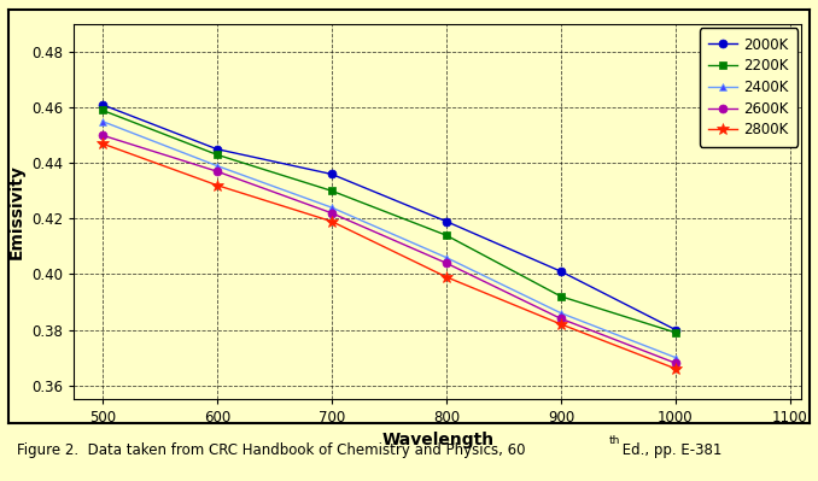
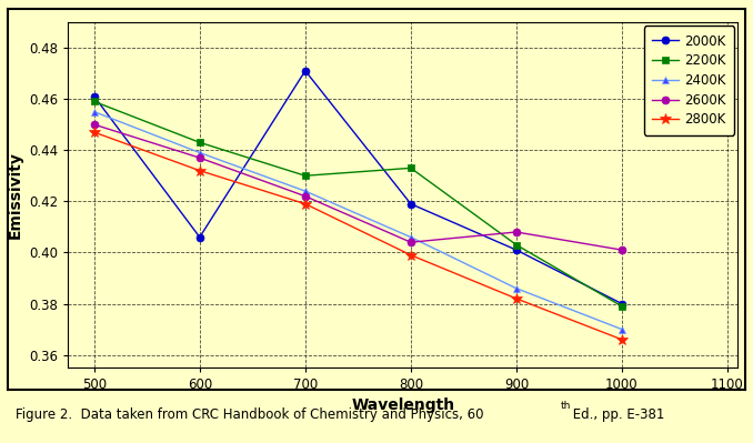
2000K/600: 0.445 -> 0.406
2000K/700: 0.436 -> 0.471
2200K/800: 0.414 -> 0.433
2200K/900: 0.392 -> 0.403
2600K/900: 0.384 -> 0.408
2600K/1000: 0.368 -> 0.401
